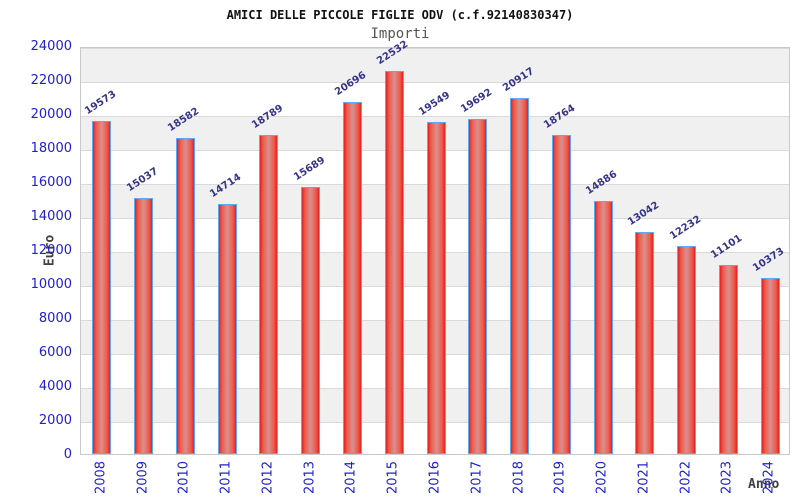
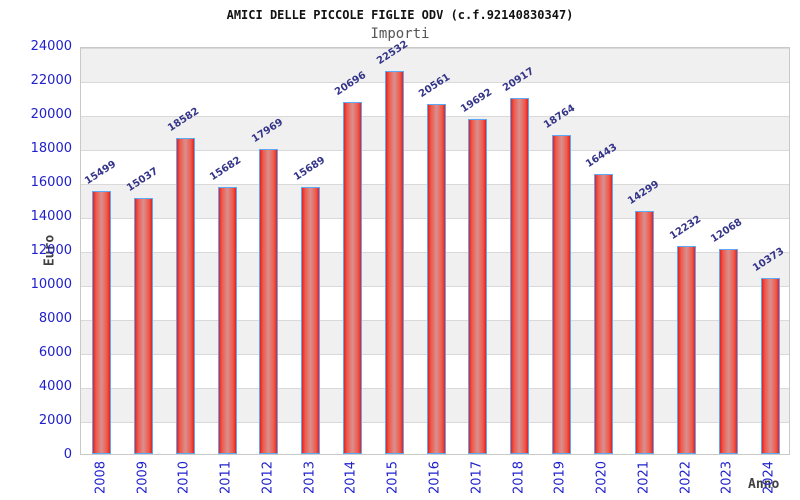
2008: 19573 -> 15499
2011: 14714 -> 15682
2012: 18789 -> 17969
2016: 19549 -> 20561
2020: 14886 -> 16443
2021: 13042 -> 14299
2023: 11101 -> 12068
